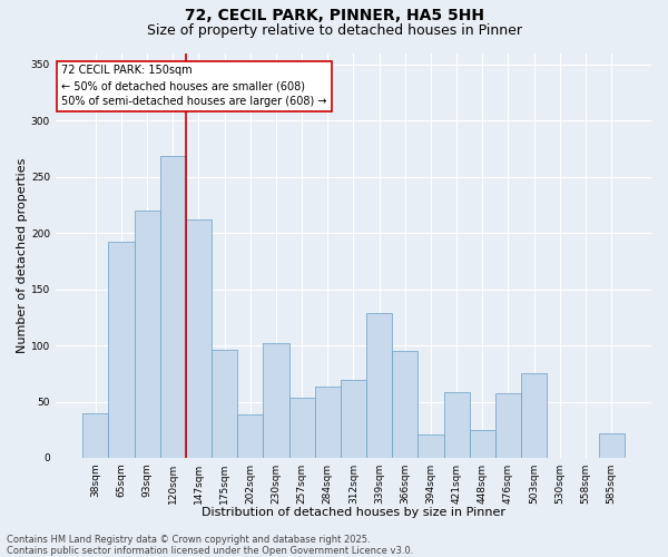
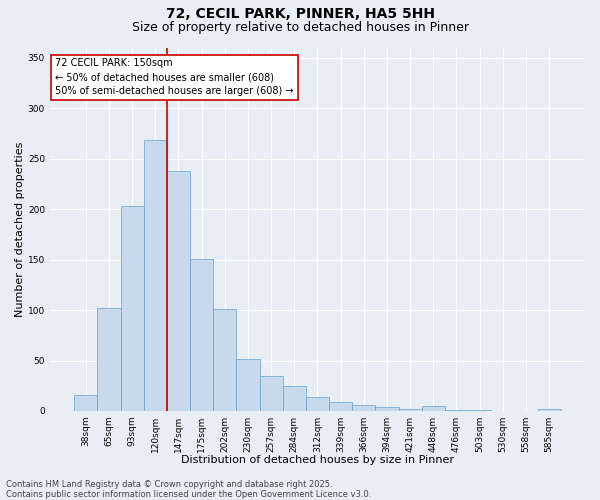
38sqm: 40 -> 16
65sqm: 192 -> 102
93sqm: 220 -> 203
147sqm: 212 -> 238
175sqm: 96 -> 151
202sqm: 39 -> 101
230sqm: 102 -> 51
257sqm: 53 -> 35
284sqm: 63 -> 25
312sqm: 69 -> 14
339sqm: 129 -> 9
366sqm: 95 -> 6
394sqm: 21 -> 4
421sqm: 58 -> 2
448sqm: 25 -> 5
476sqm: 57 -> 1
503sqm: 75 -> 1
585sqm: 22 -> 2
